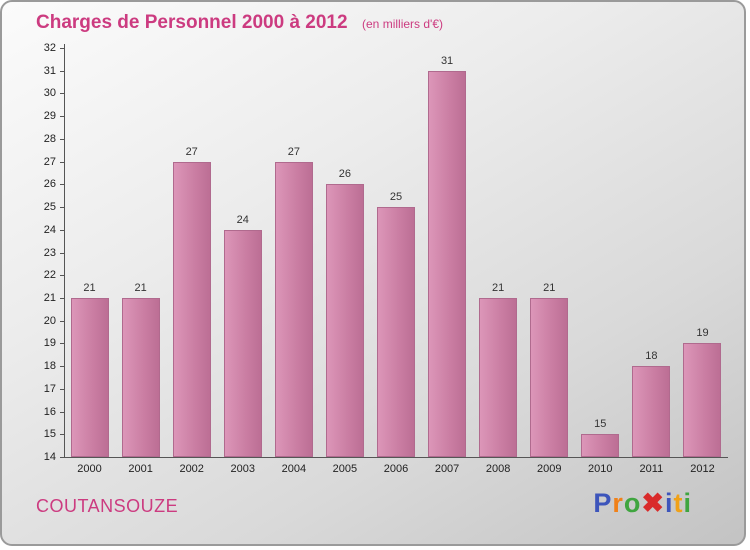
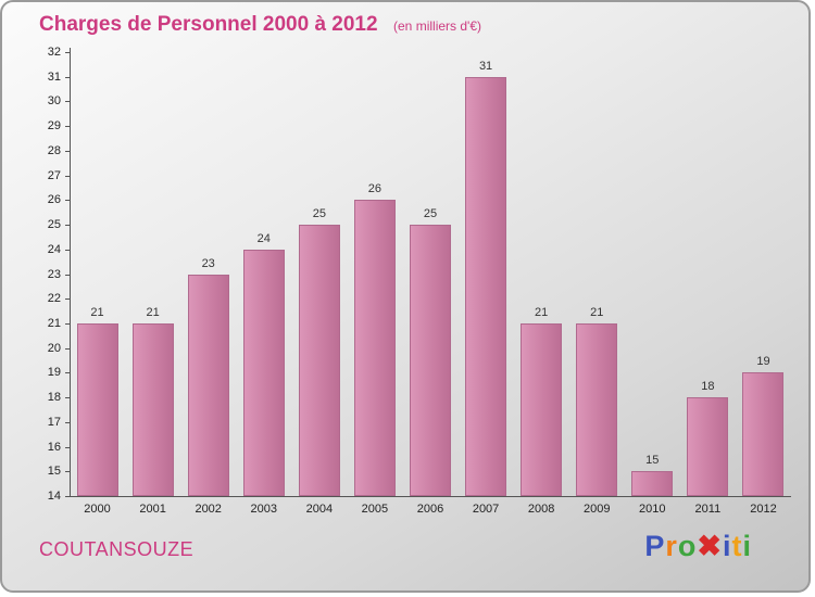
2002: 27 -> 23
2004: 27 -> 25
